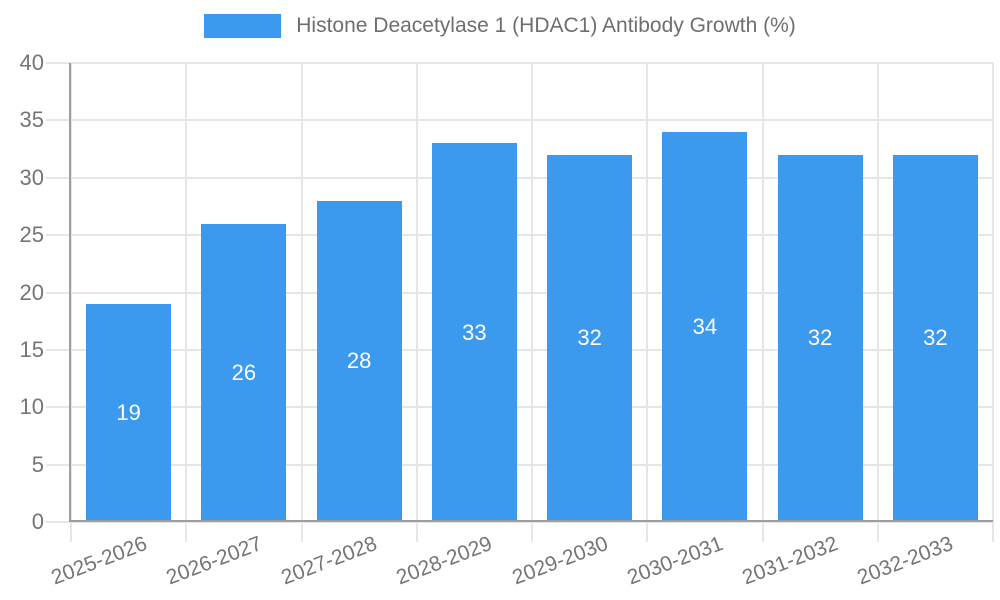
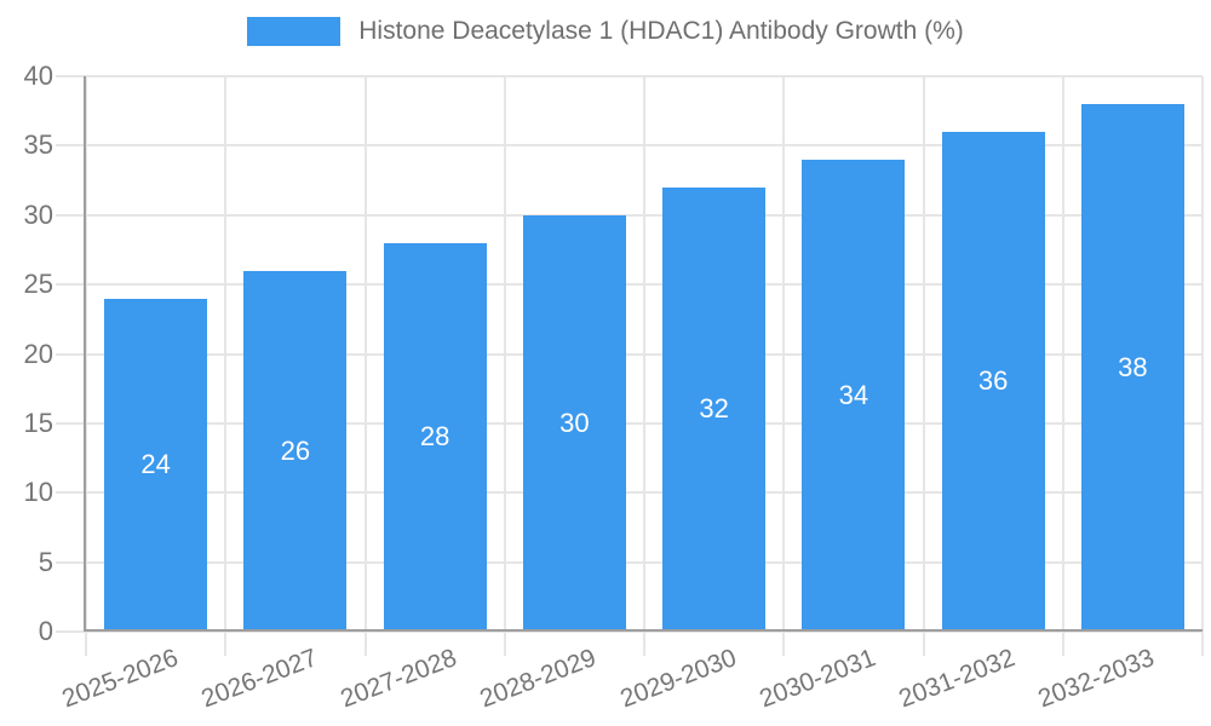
2025-2026: 19 -> 24
2028-2029: 33 -> 30
2031-2032: 32 -> 36
2032-2033: 32 -> 38
